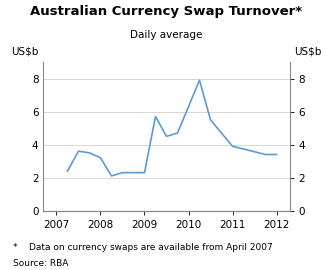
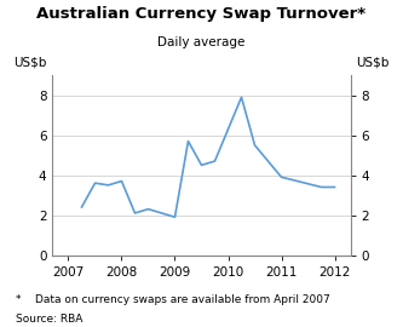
2008: 3.2 -> 3.7
2009: 2.3 -> 1.9
